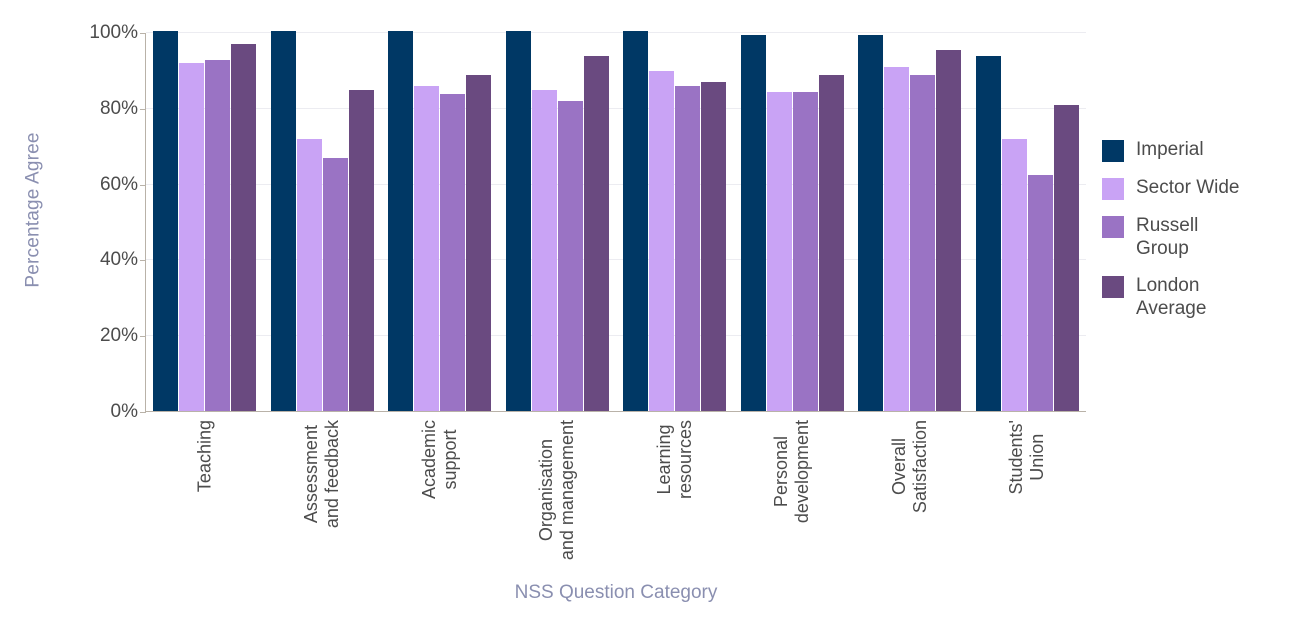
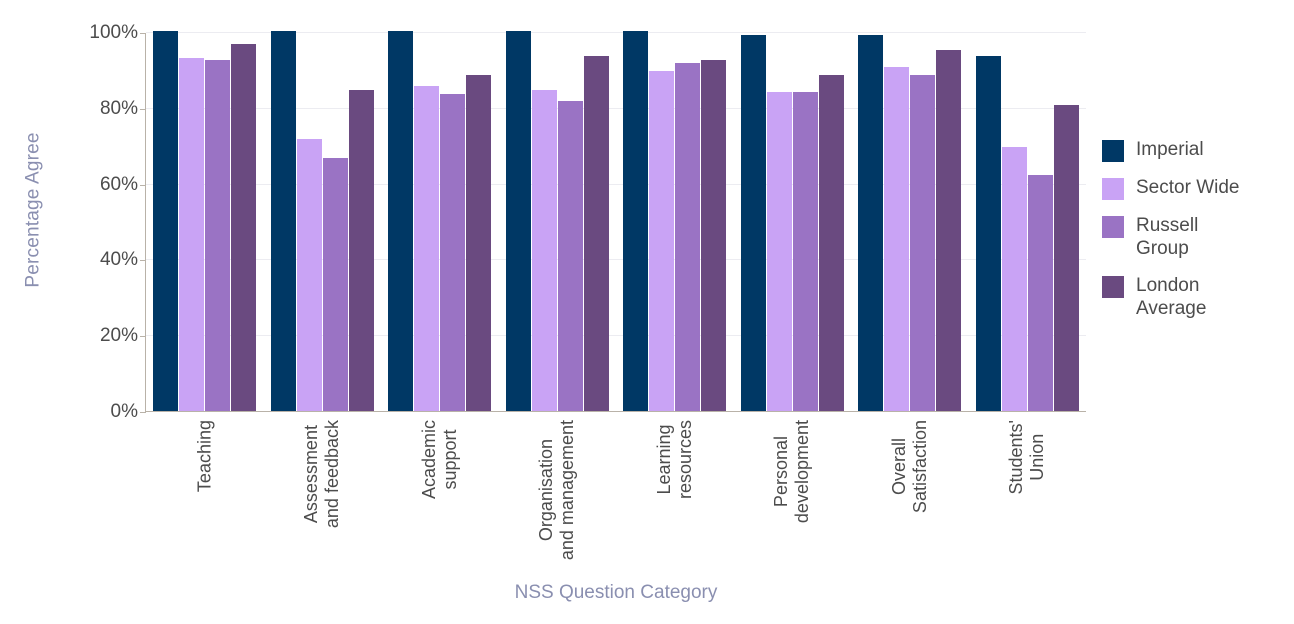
Sector Wide/Teaching: 92% -> 94%
Russell Group/Learning resources: 86% -> 92%
London Average/Learning resources: 87% -> 93%
Sector Wide/Students' Union: 72% -> 70%
